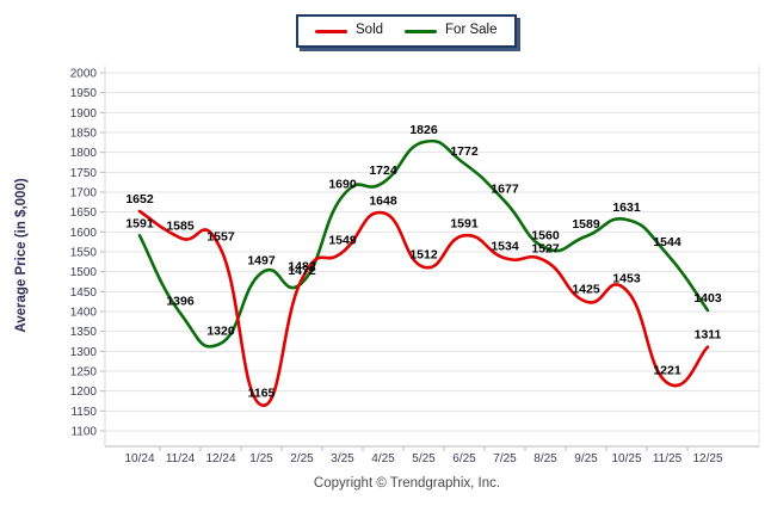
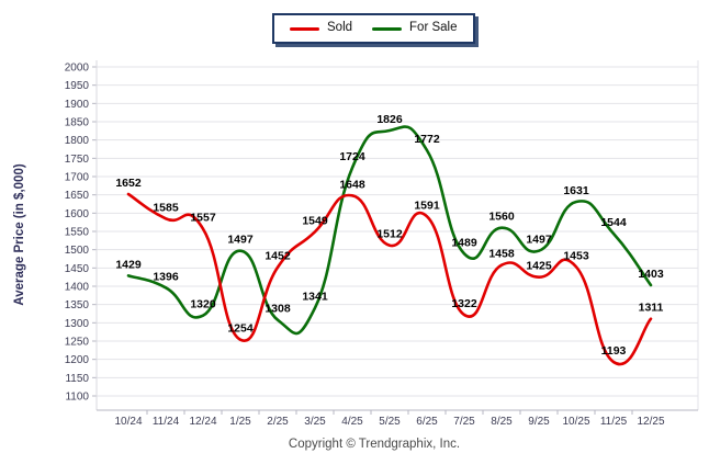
For Sale/10/24: 1591 -> 1429
Sold/1/25: 1165 -> 1254
Sold/2/25: 1482 -> 1452
For Sale/2/25: 1472 -> 1308
For Sale/3/25: 1690 -> 1341
Sold/7/25: 1534 -> 1322
For Sale/7/25: 1677 -> 1489
Sold/8/25: 1527 -> 1458
For Sale/9/25: 1589 -> 1497
Sold/11/25: 1221 -> 1193
